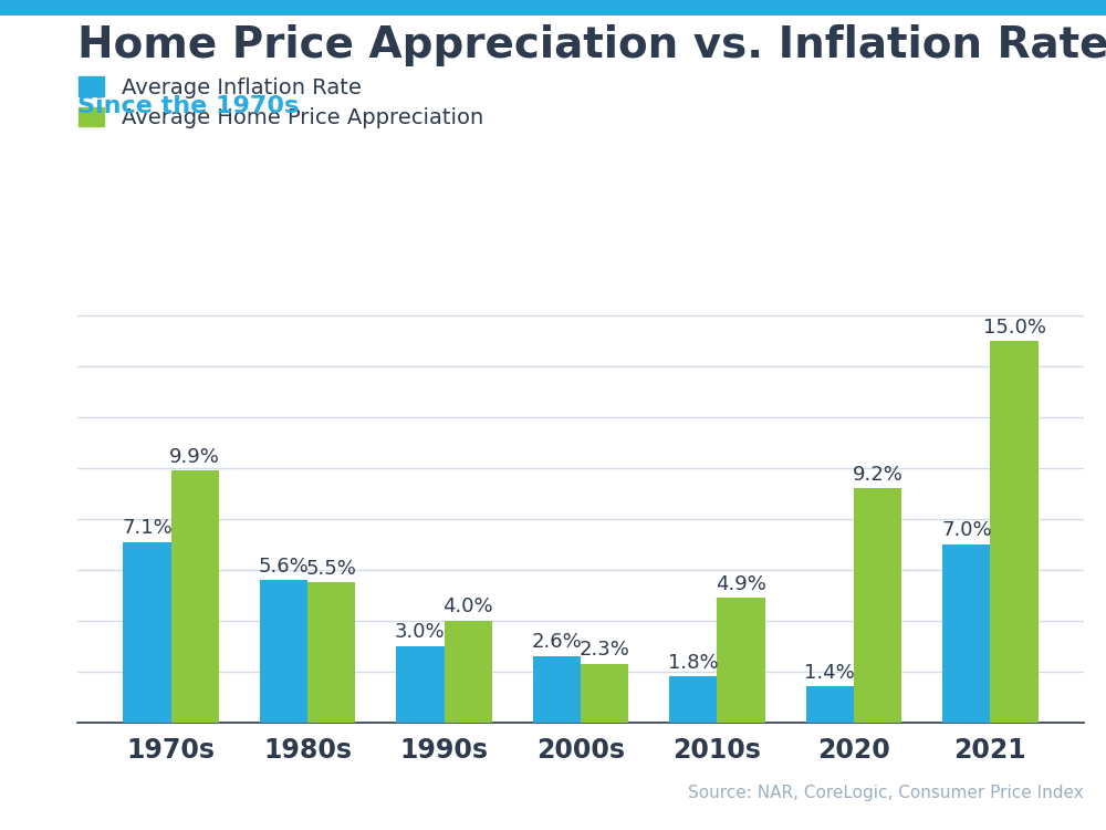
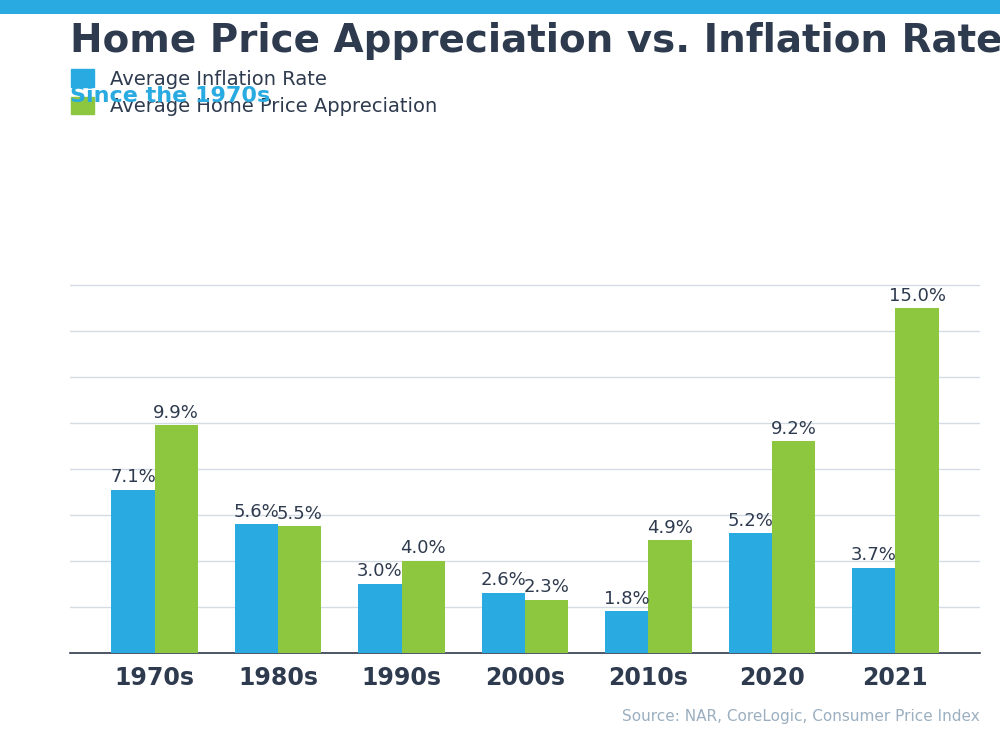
Average Inflation Rate/2020: 1.4% -> 5.2%
Average Inflation Rate/2021: 7.0% -> 3.7%
